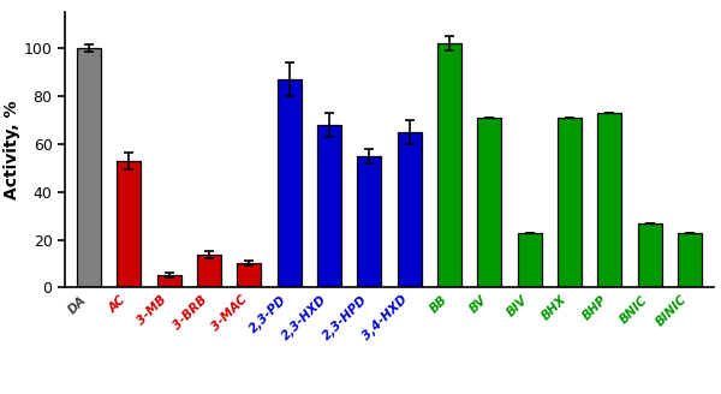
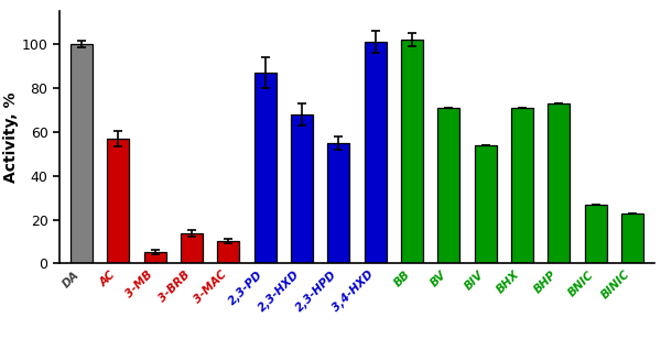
AC: 53 -> 57
3,4-HXD: 65 -> 101
BIV: 23 -> 54
